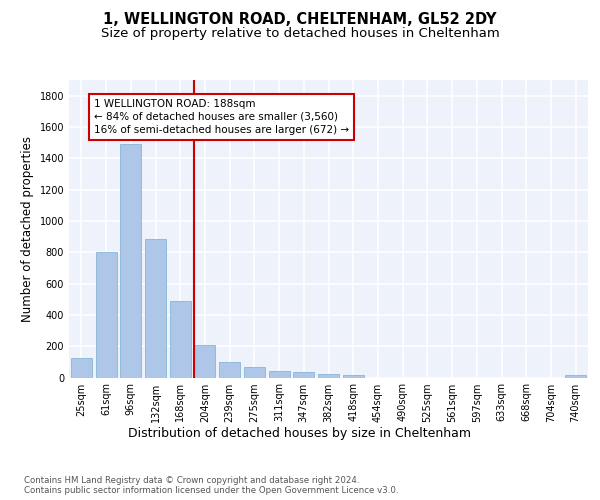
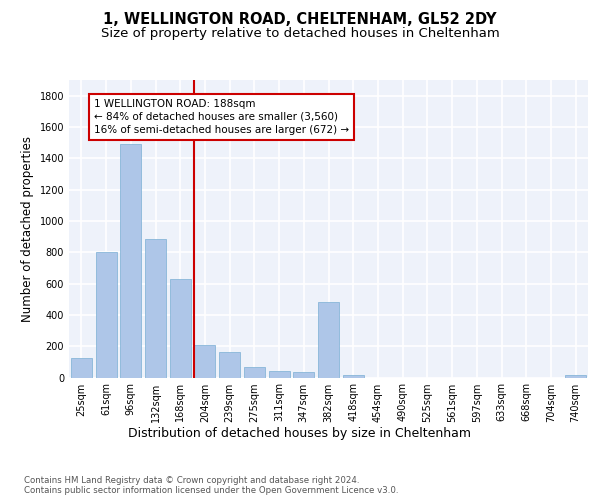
168sqm: 490 -> 630
239sqm: 100 -> 160
382sqm: 20 -> 480
